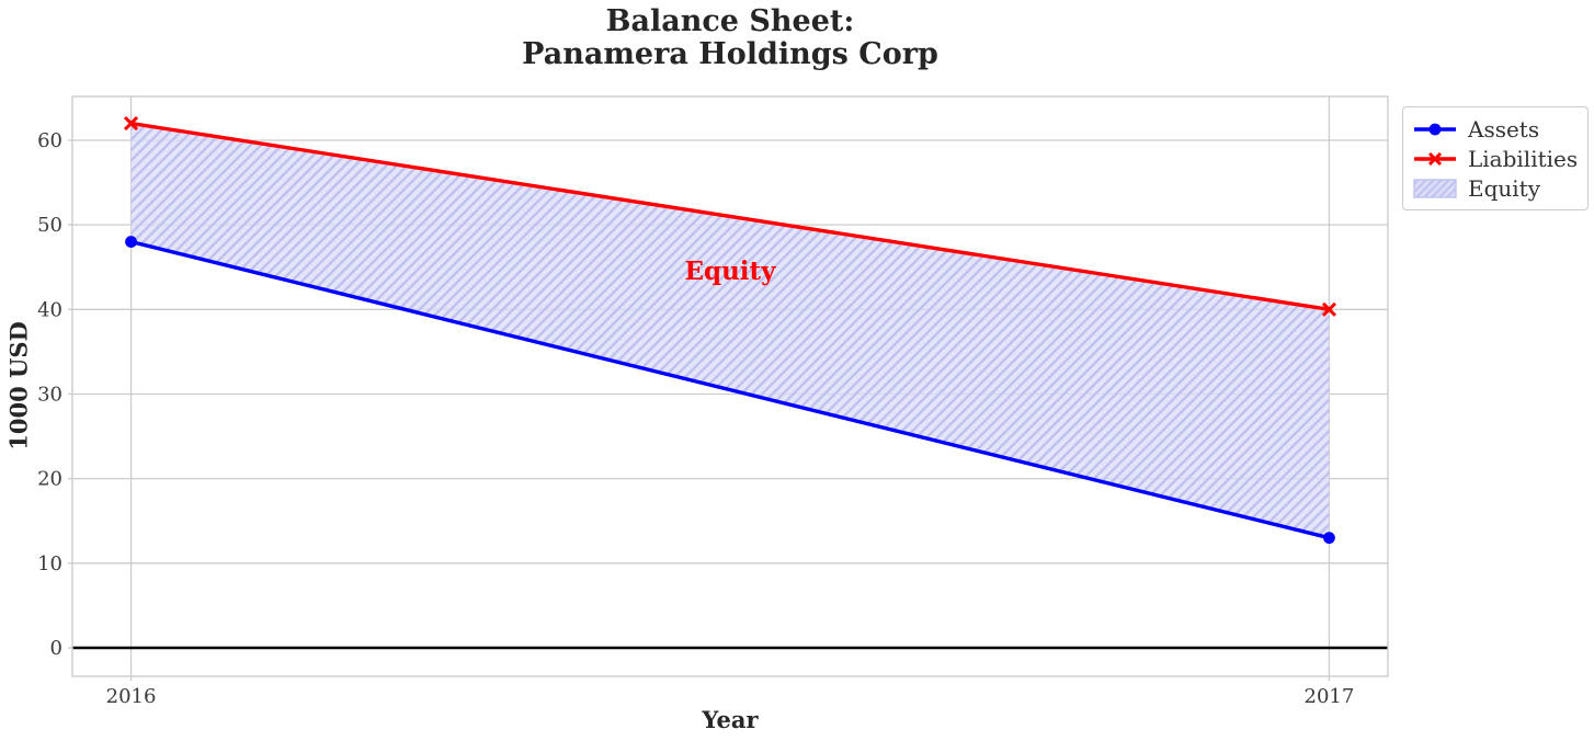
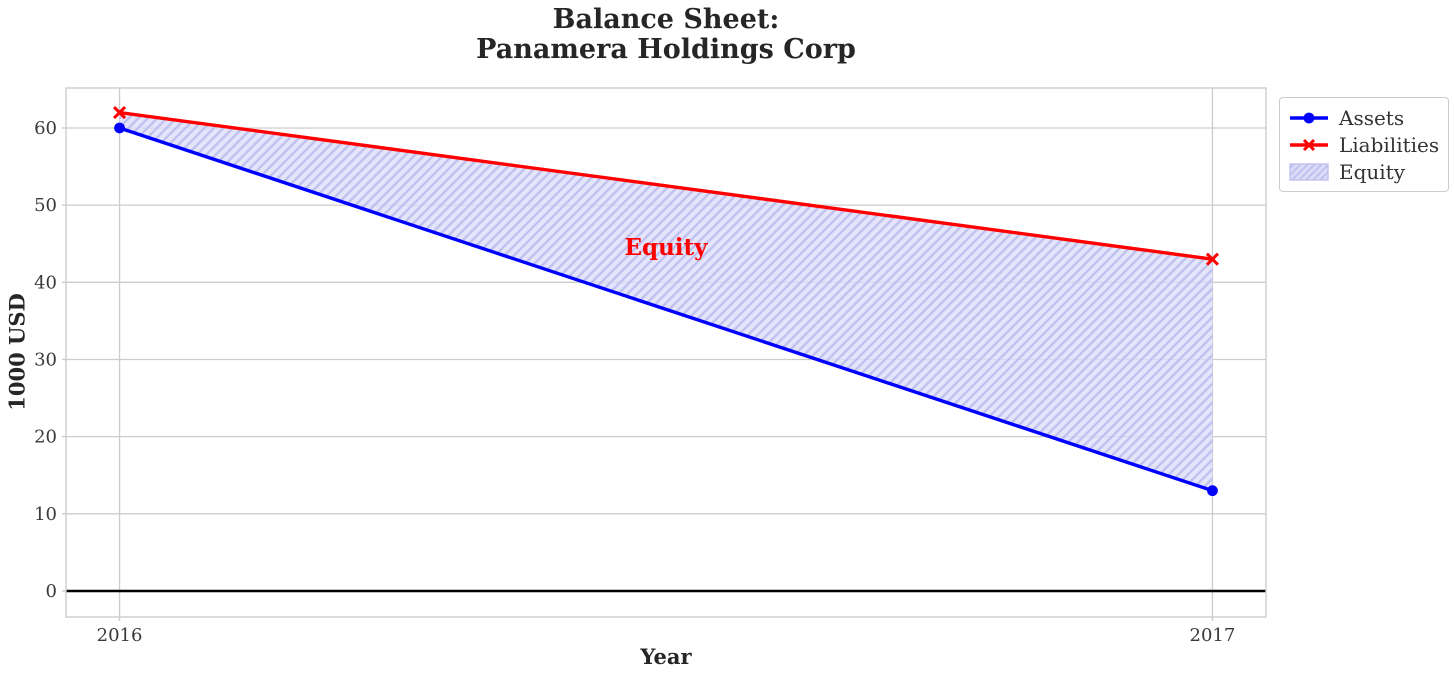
Assets/2016: 48 -> 60
Liabilities/2017: 40 -> 43
